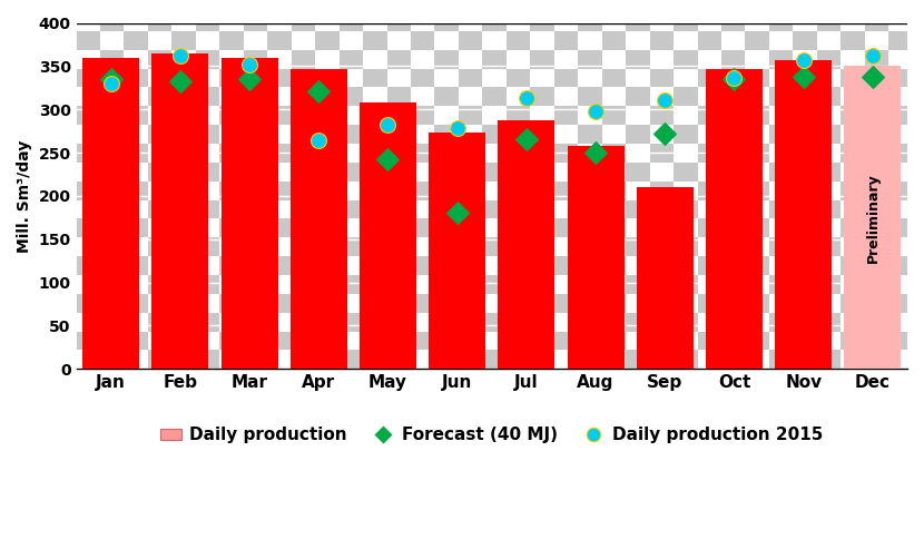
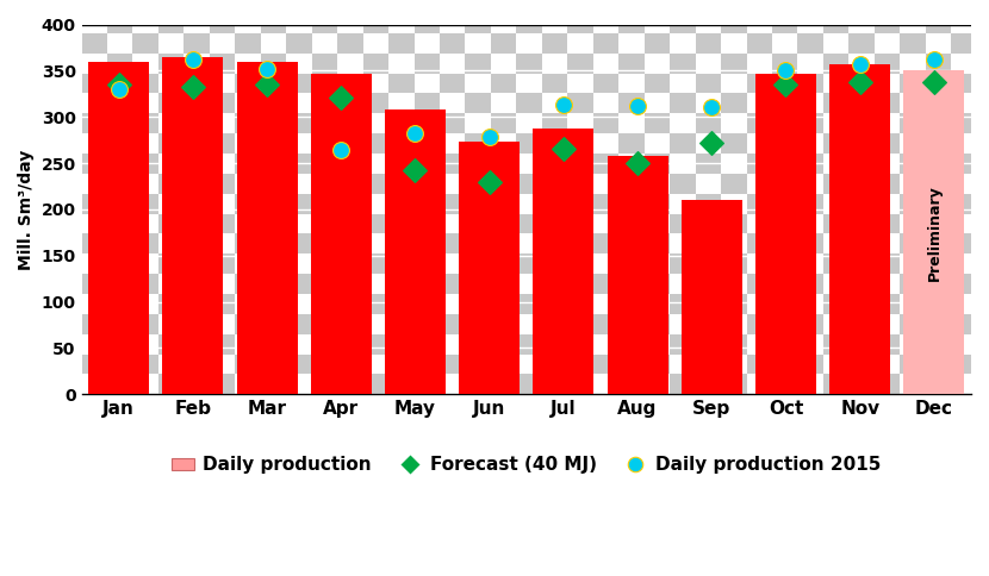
Forecast (40 MJ)/Jun: 180 -> 230
Daily production 2015/Aug: 298 -> 312
Daily production 2015/Oct: 336 -> 351
